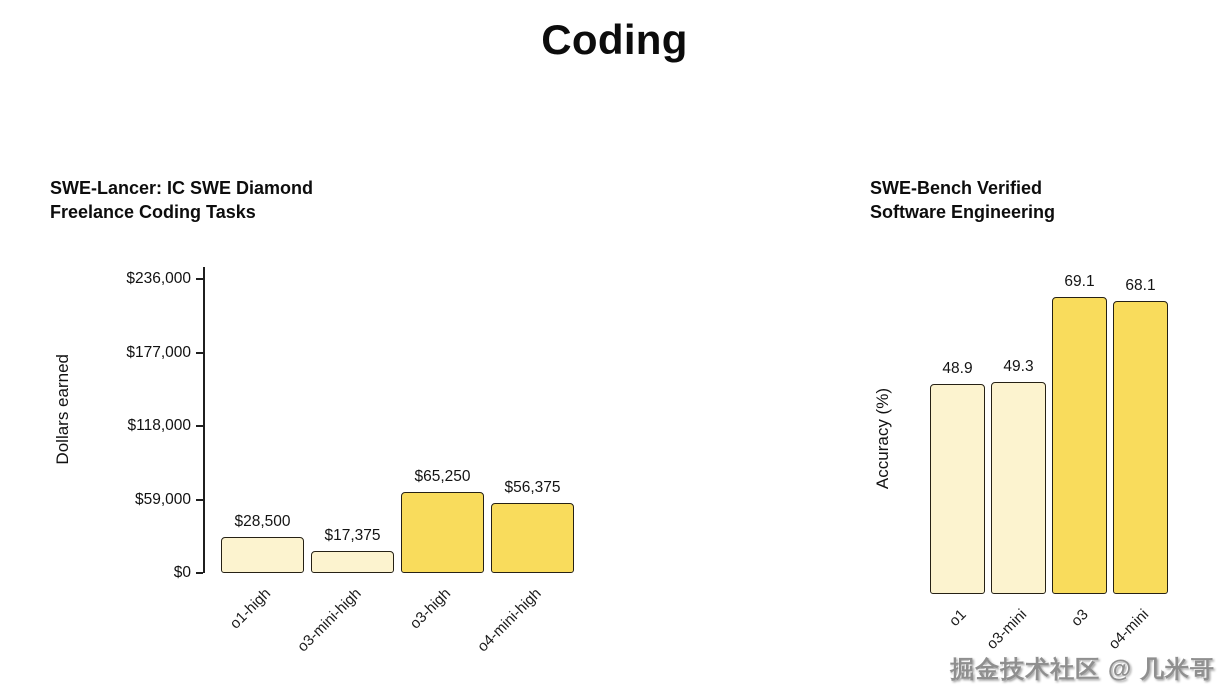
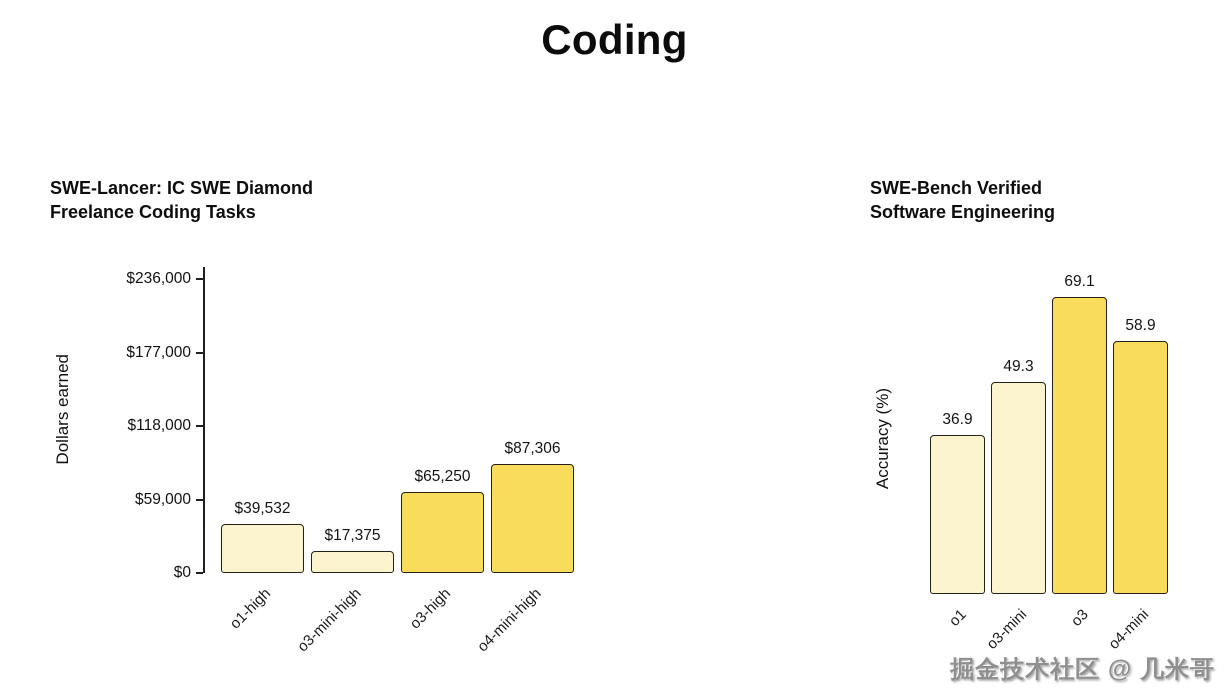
SWE-Lancer: IC SWE Diamond Freelance Coding Tasks/o1-high: $28,500 -> $39,532
SWE-Lancer: IC SWE Diamond Freelance Coding Tasks/o4-mini-high: $56,375 -> $87,306
SWE-Bench Verified Software Engineering/o1: 48.9 -> 36.9
SWE-Bench Verified Software Engineering/o4-mini: 68.1 -> 58.9
